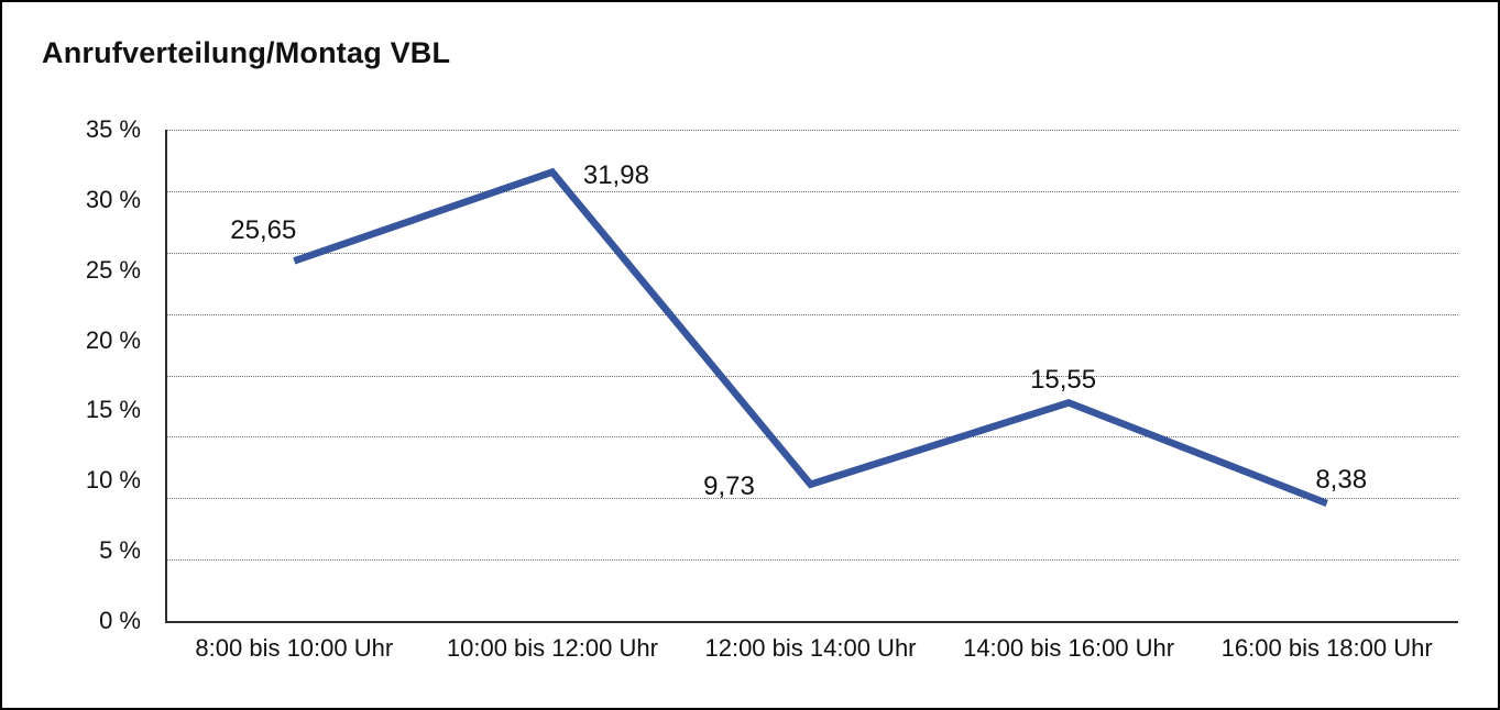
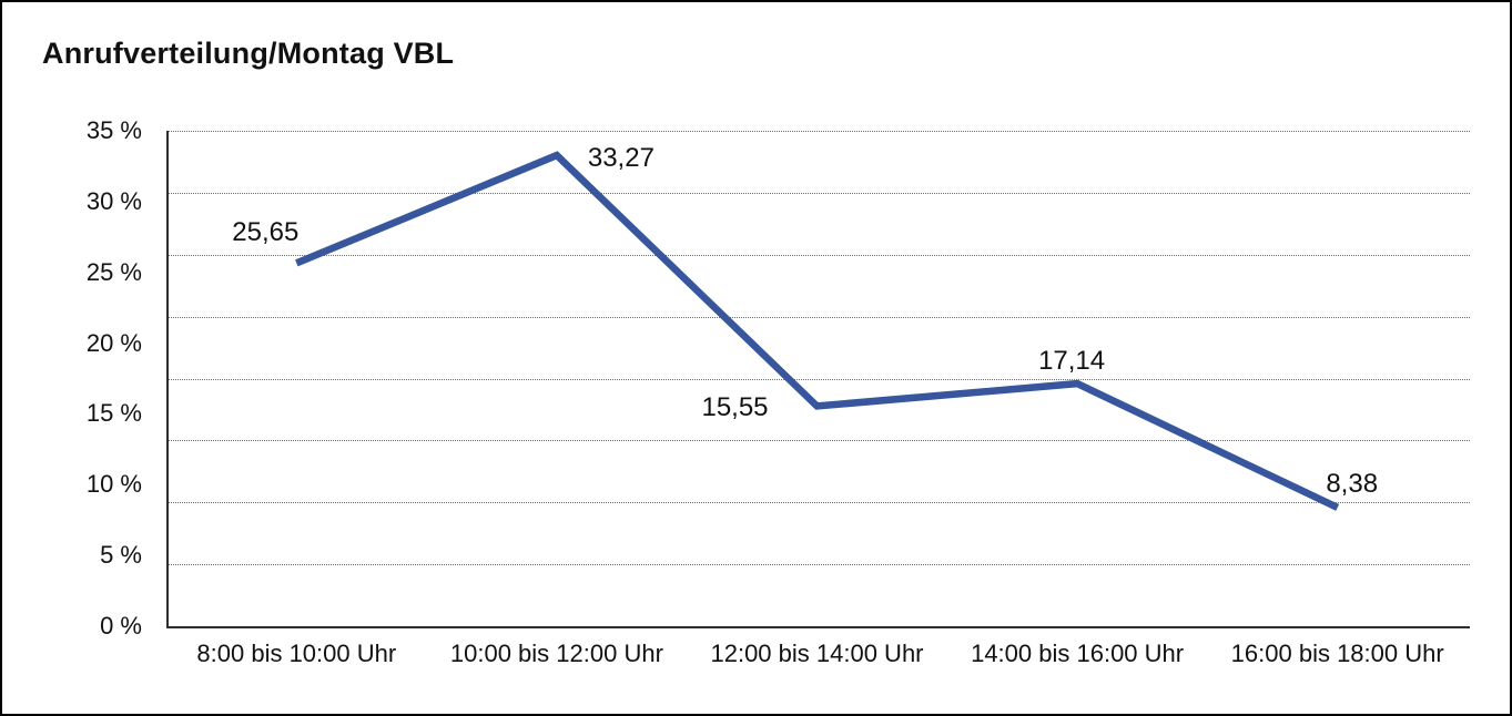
10:00 bis 12:00 Uhr: 31,98 -> 33,27
12:00 bis 14:00 Uhr: 9,73 -> 15,55
14:00 bis 16:00 Uhr: 15,55 -> 17,14
